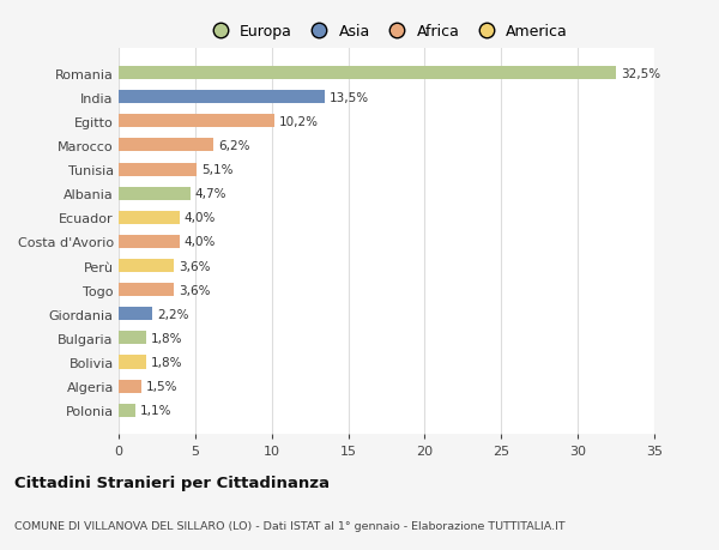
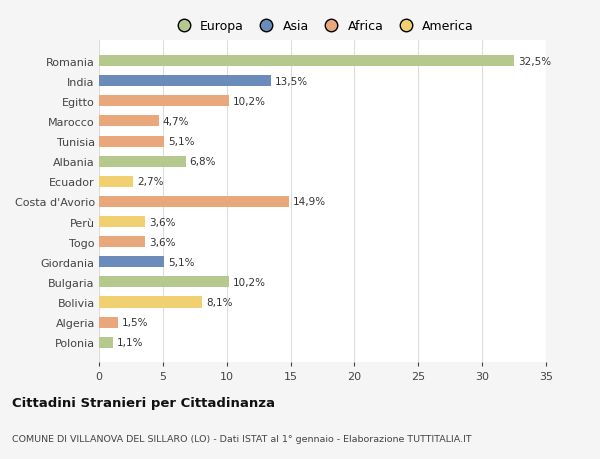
Marocco: 6,2% -> 4,7%
Albania: 4,7% -> 6,8%
Ecuador: 4,0% -> 2,7%
Costa d'Avorio: 4,0% -> 14,9%
Giordania: 2,2% -> 5,1%
Bulgaria: 1,8% -> 10,2%
Bolivia: 1,8% -> 8,1%
